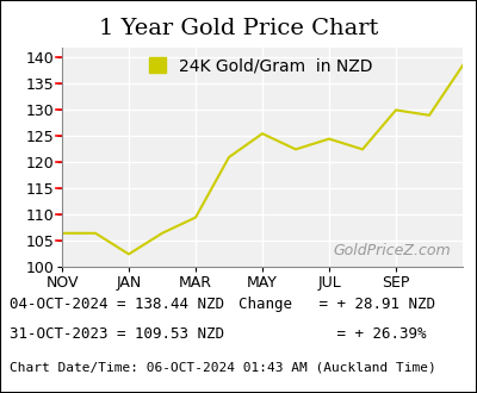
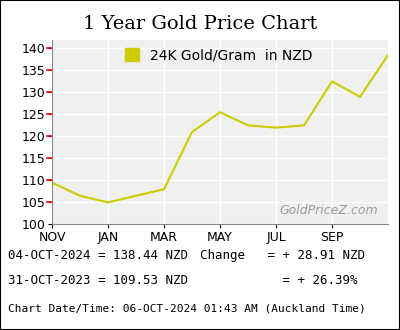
NOV: 106.5 -> 109.5
JAN: 102.5 -> 105.0
MAR: 109.5 -> 108.0
JUL: 124.5 -> 122.0
SEP: 130.0 -> 132.5
